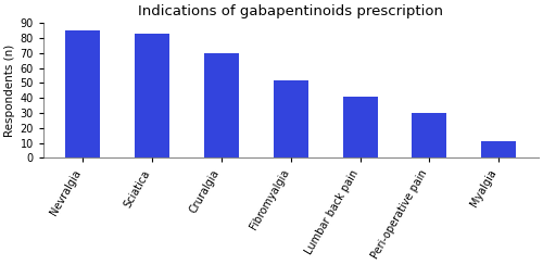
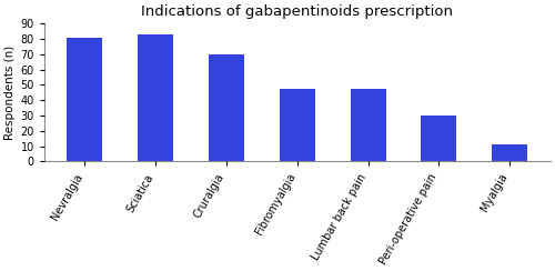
Nevralgia: 85 -> 81
Fibromyalgia: 52 -> 47
Lumbar back pain: 41 -> 47
